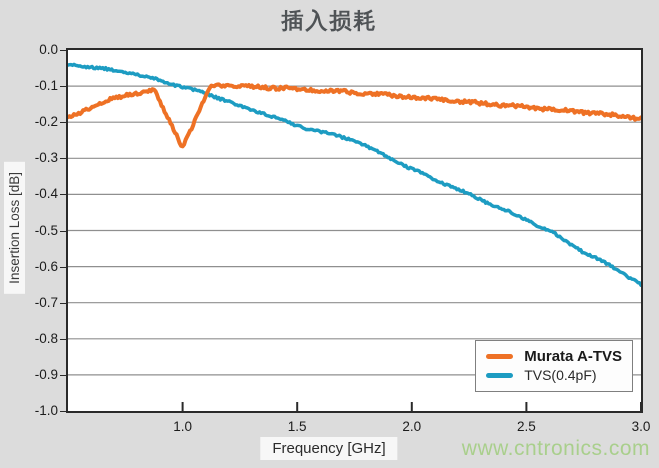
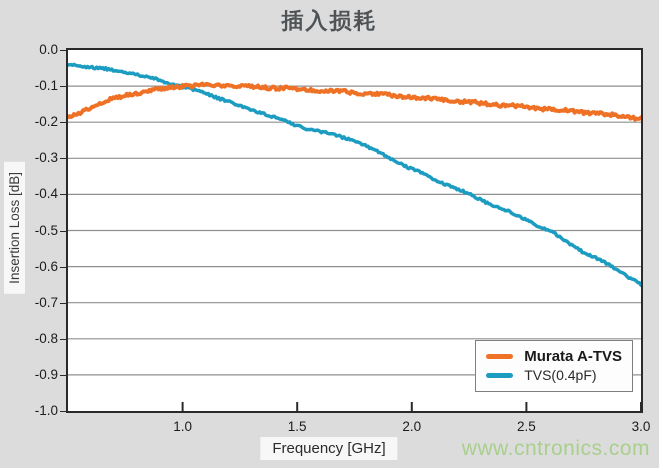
Murata A-TVS/1.0: -0.27 -> -0.10
